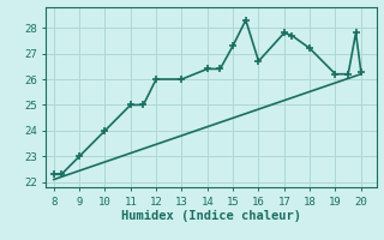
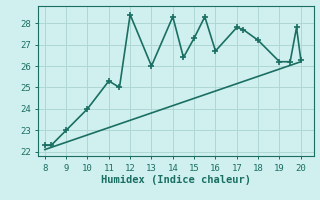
11: 25.0 -> 25.3
12: 26.0 -> 28.4
14: 26.4 -> 28.3
